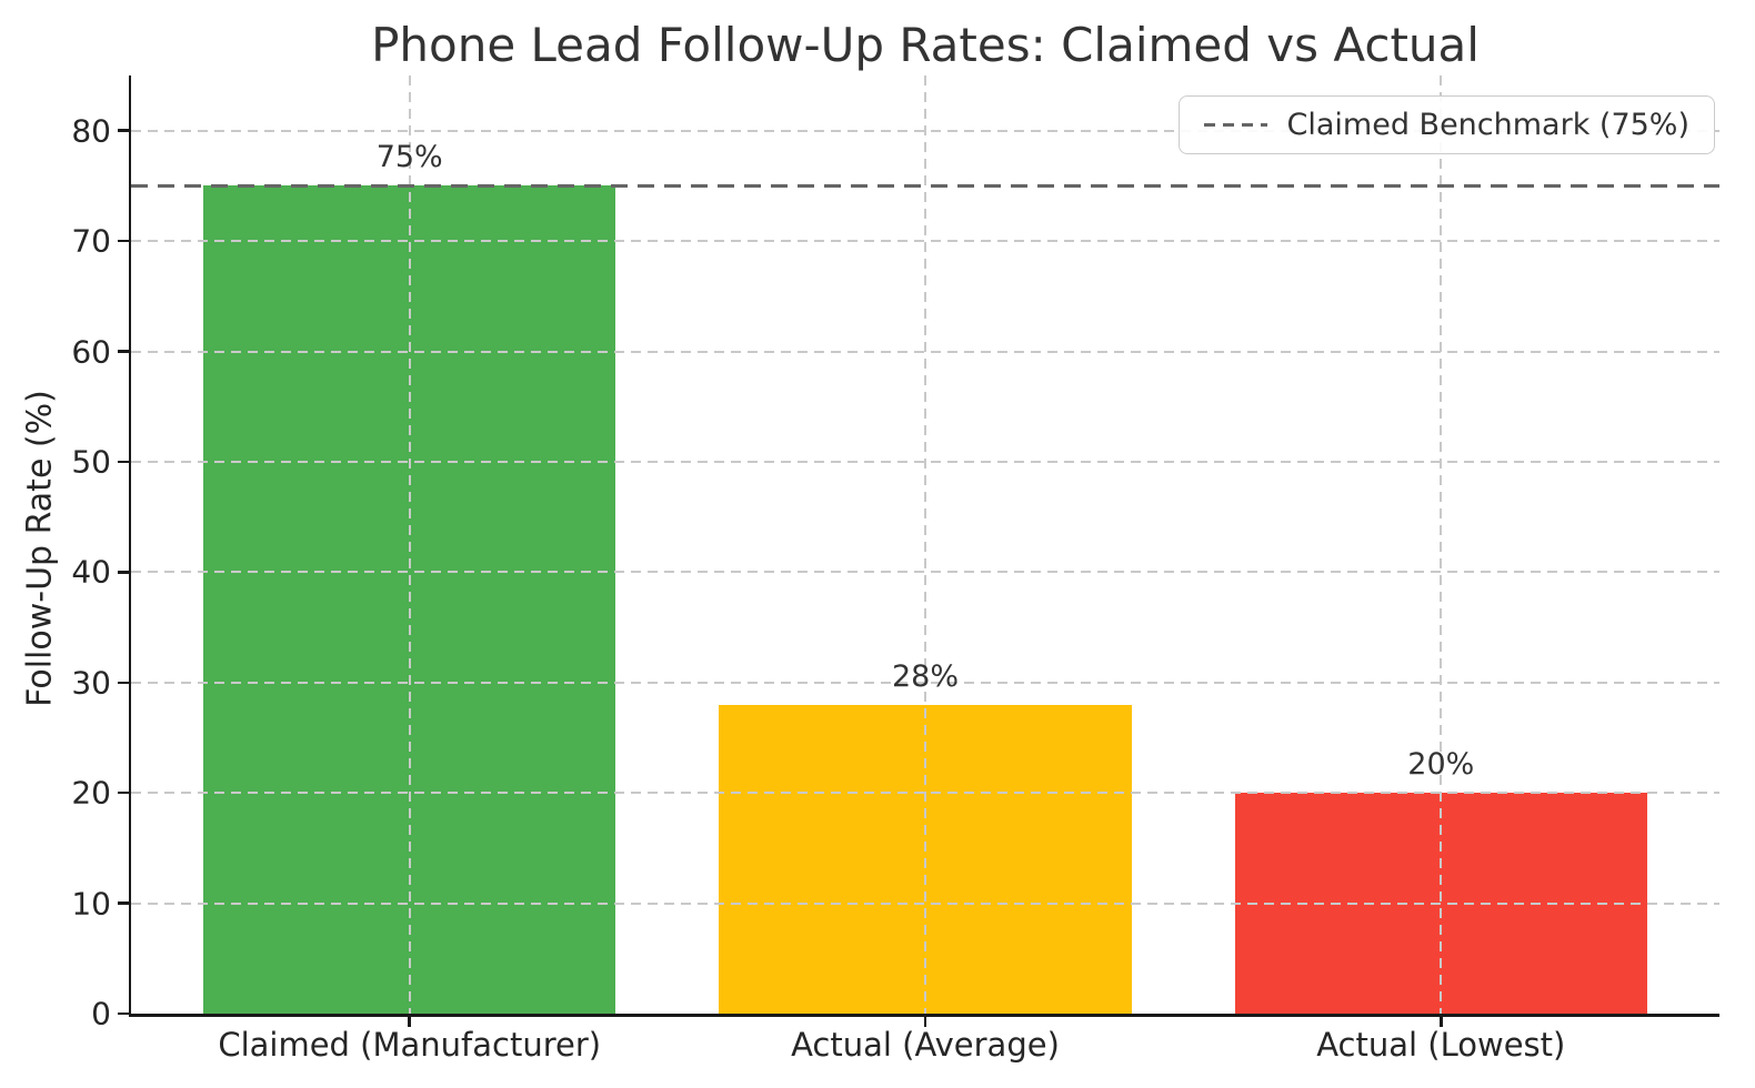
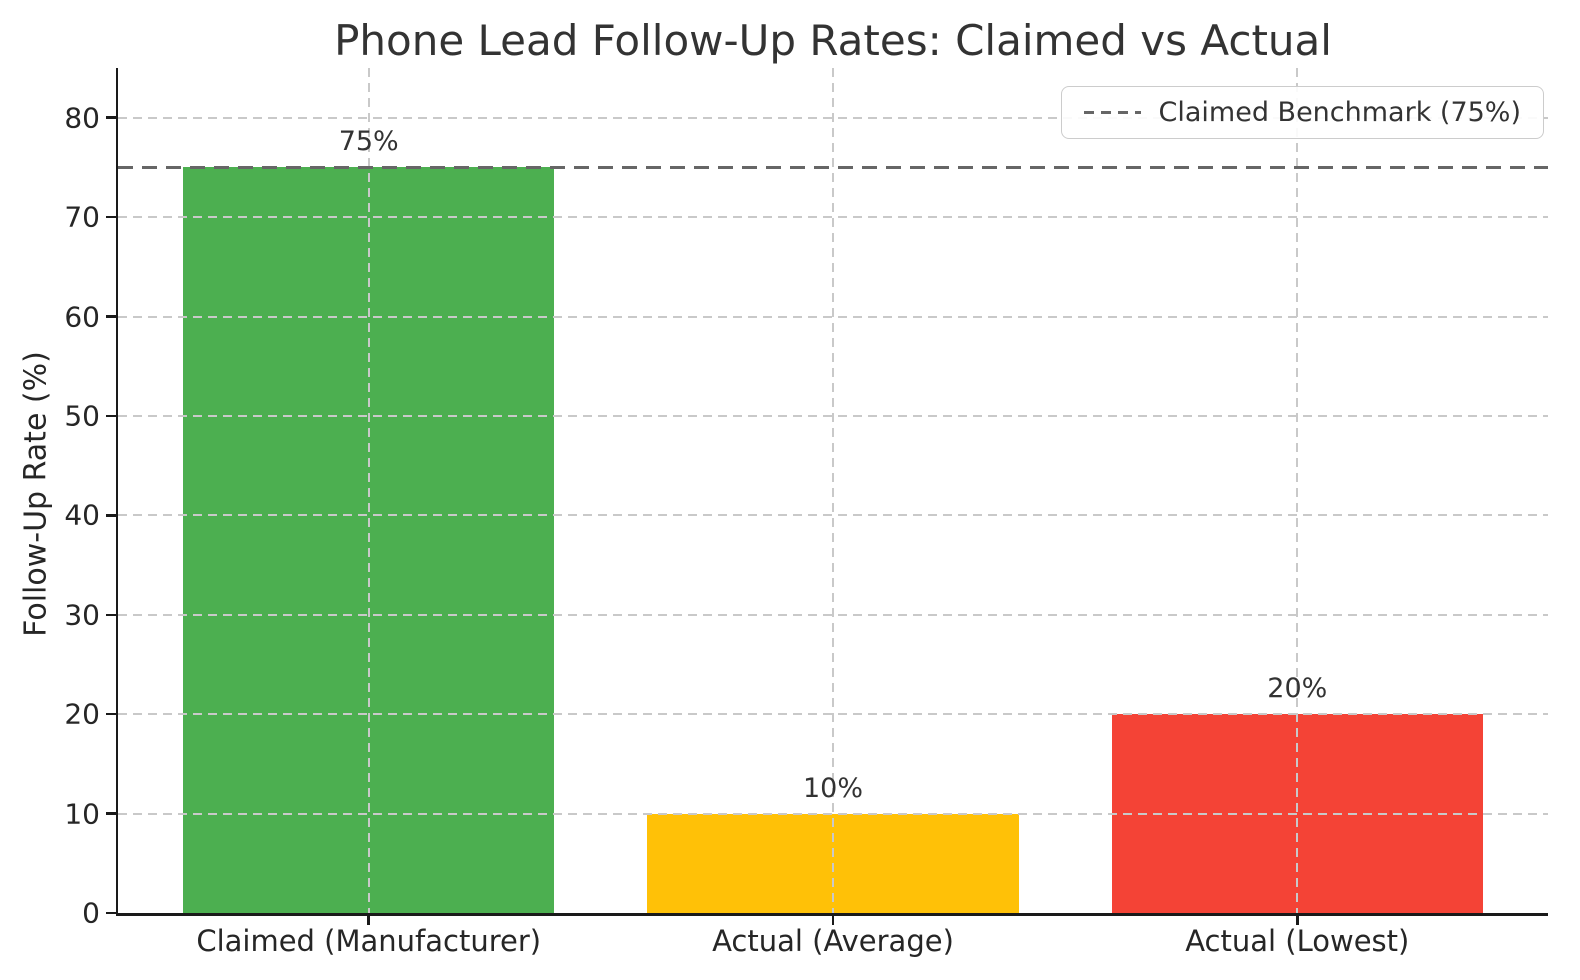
Actual (Average): 28% -> 10%
